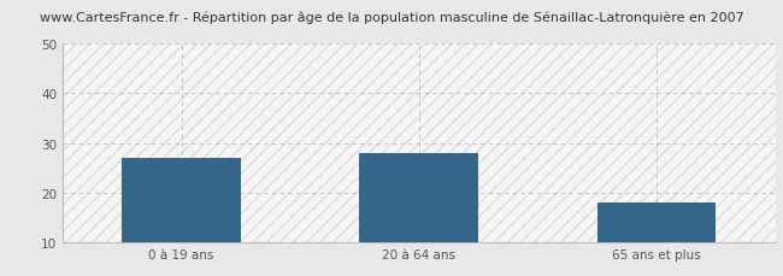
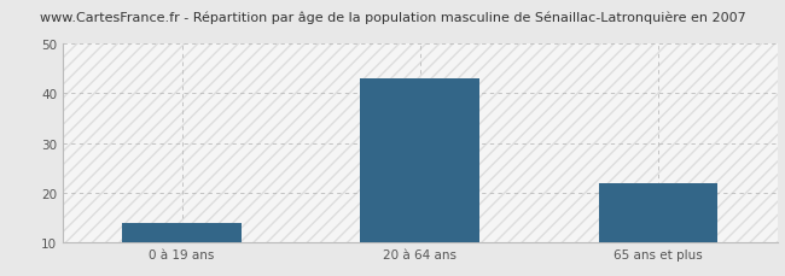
0 à 19 ans: 27 -> 14
20 à 64 ans: 28 -> 43
65 ans et plus: 18 -> 22
